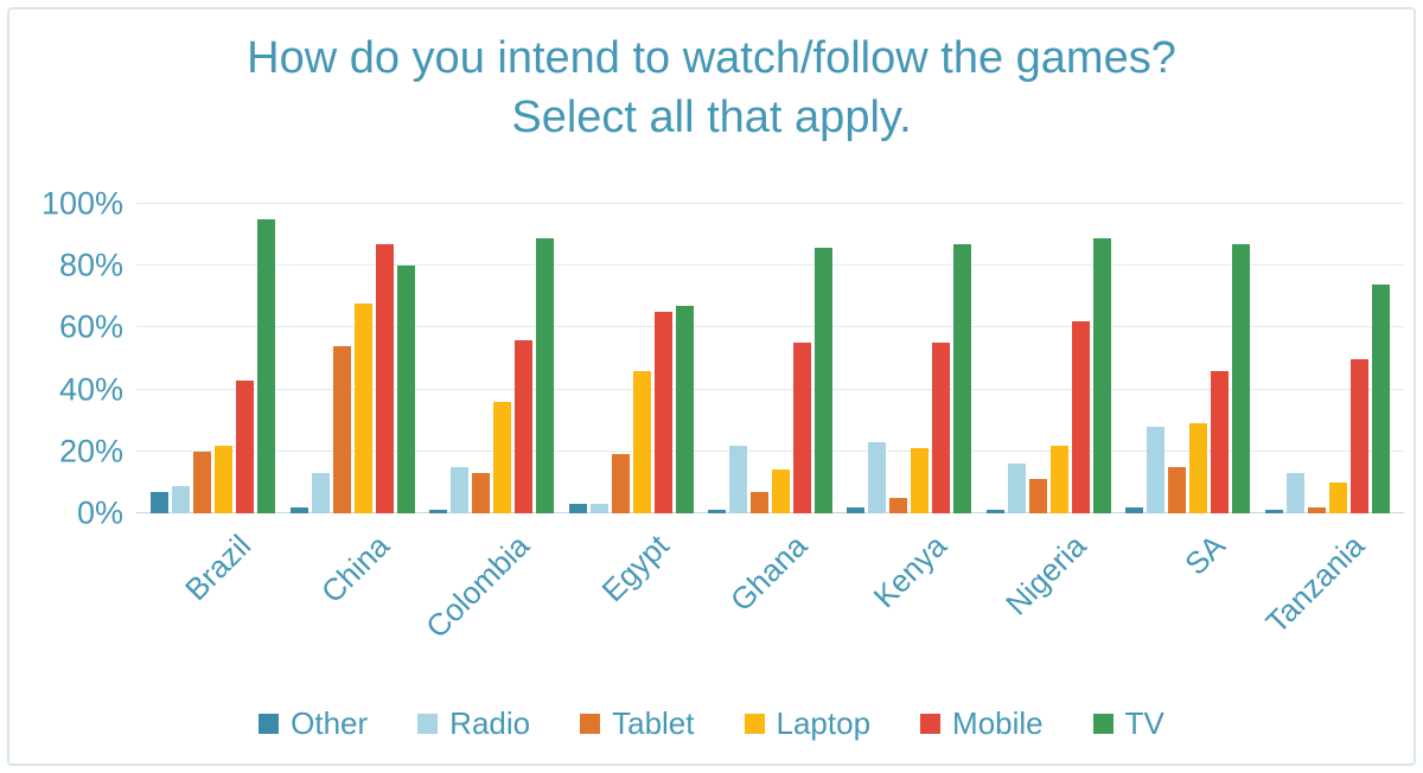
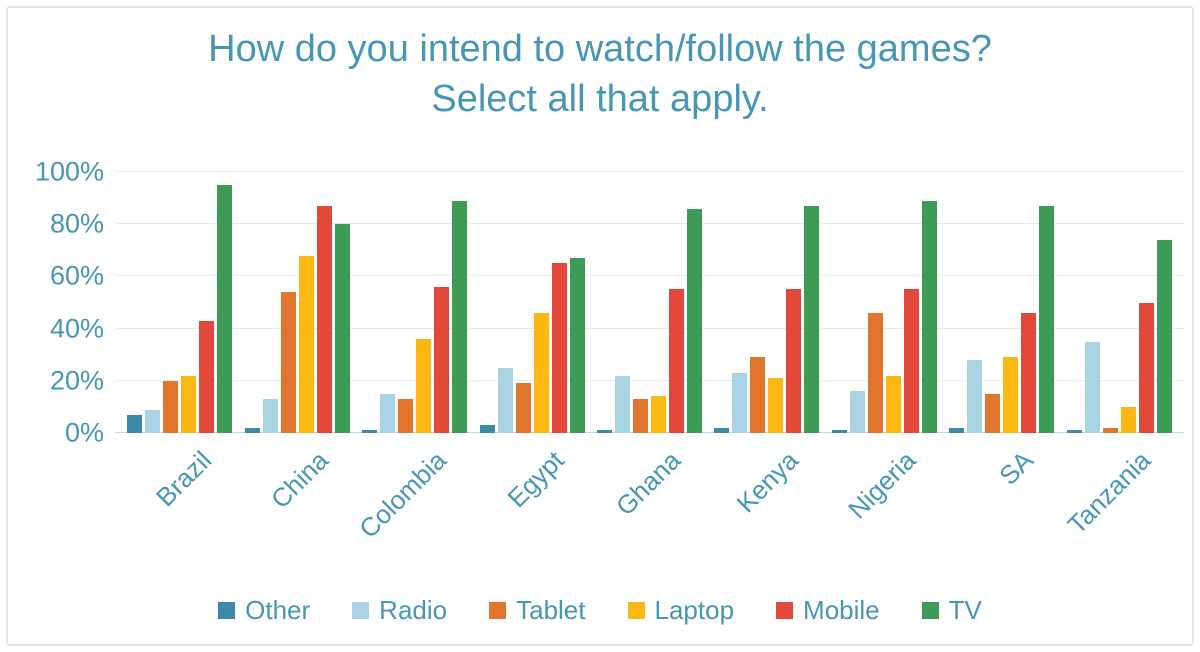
Radio/Egypt: 3% -> 25%
Tablet/Ghana: 7% -> 13%
Tablet/Kenya: 5% -> 29%
Tablet/Nigeria: 11% -> 46%
Mobile/Nigeria: 62% -> 55%
Radio/Tanzania: 13% -> 35%
